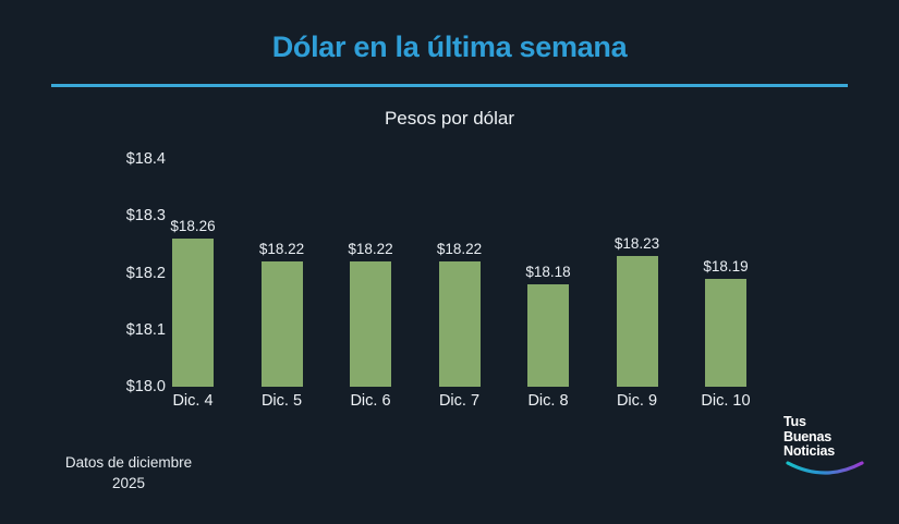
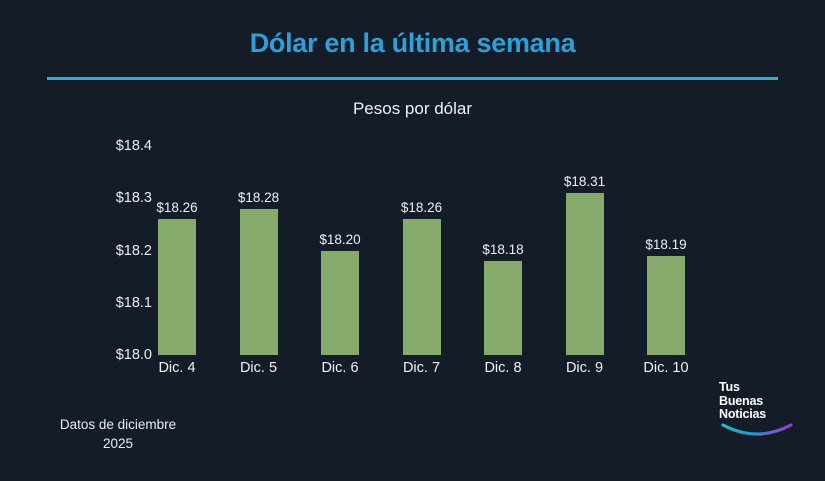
Dic. 5: $18.22 -> $18.28
Dic. 6: $18.22 -> $18.20
Dic. 7: $18.22 -> $18.26
Dic. 9: $18.23 -> $18.31
